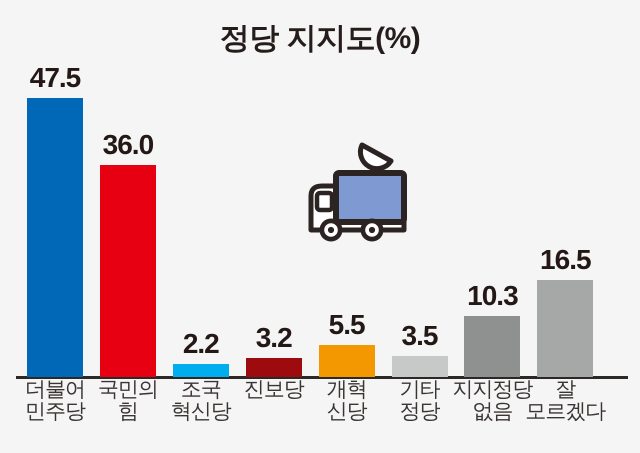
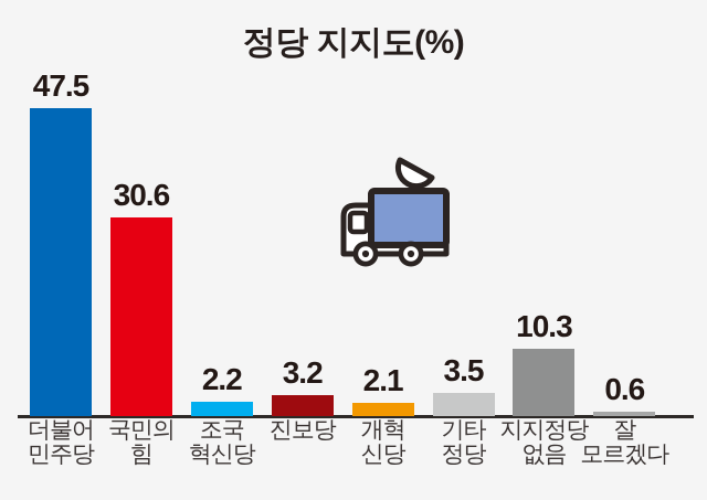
국민의 힘: 36.0 -> 30.6
개혁 신당: 5.5 -> 2.1
잘 모르겠다: 16.5 -> 0.6
